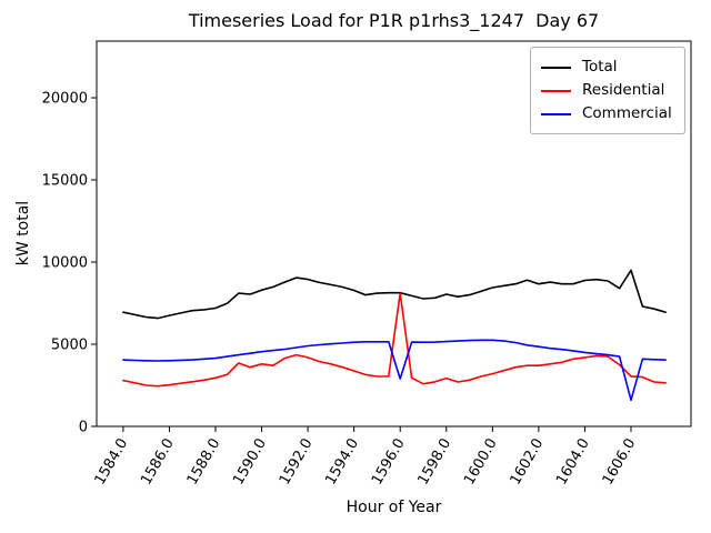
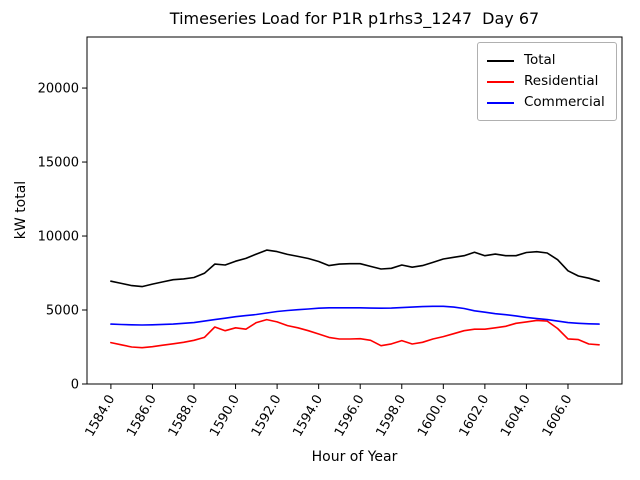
Residential/1596.0: 8100 -> 3100
Commercial/1596.0: 2900 -> 5200
Total/1606.0: 9500 -> 7600
Commercial/1606.0: 1600 -> 4200
